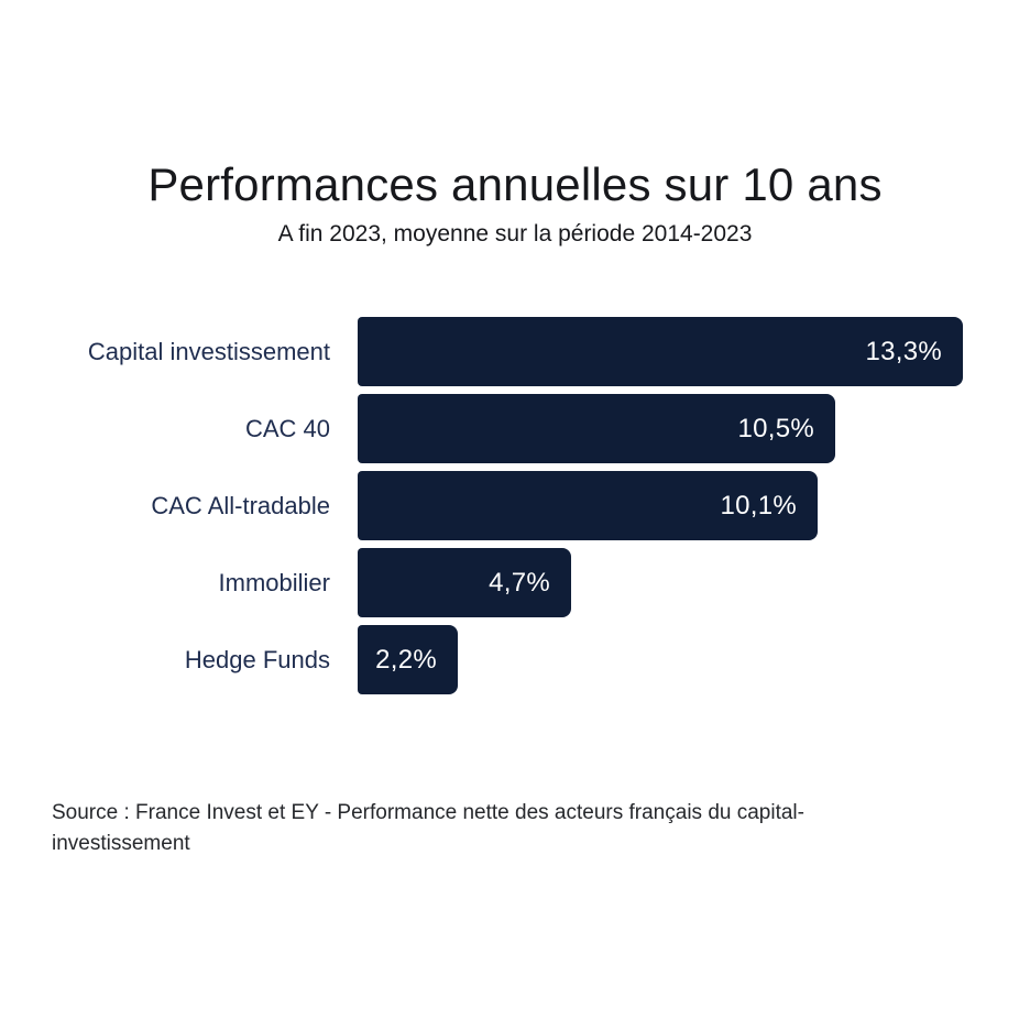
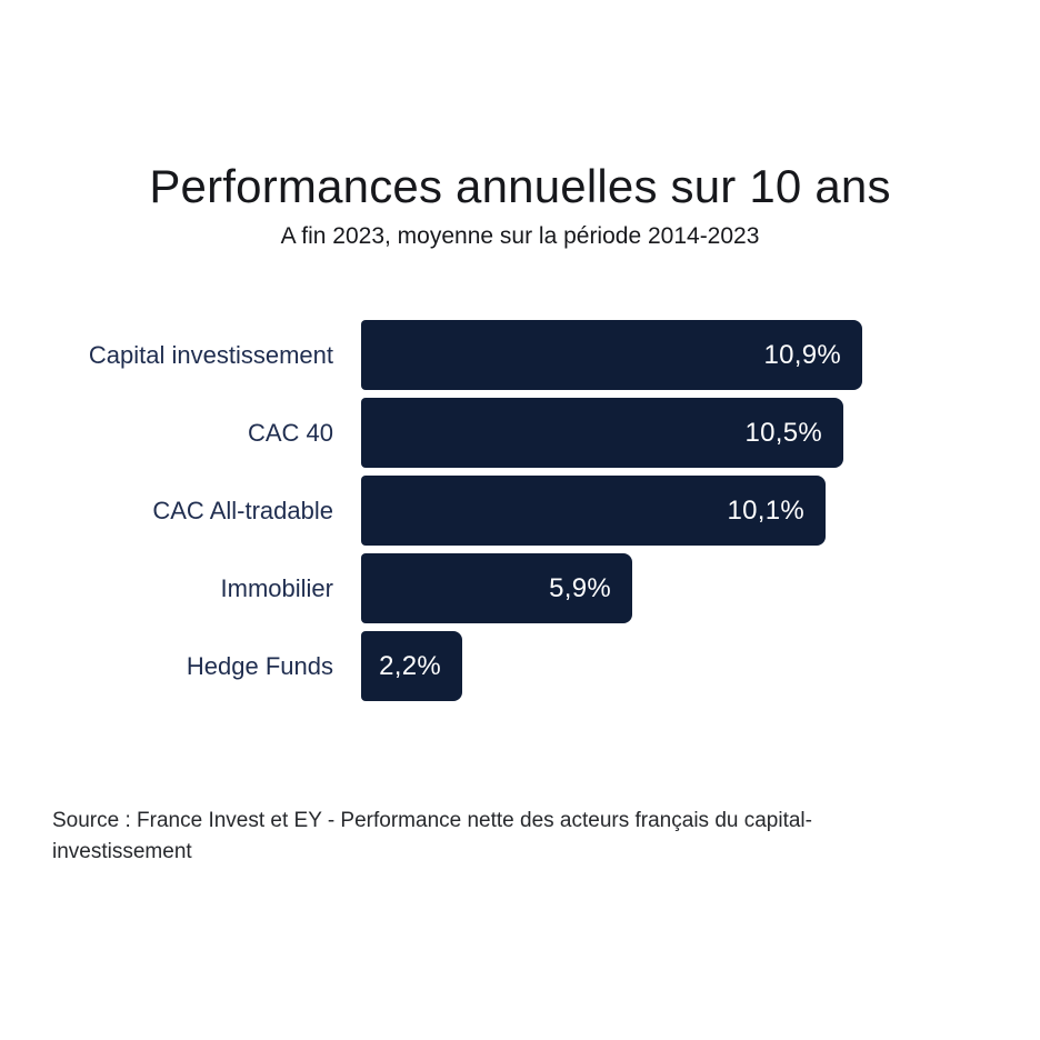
Capital investissement: 13,3% -> 10,9%
Immobilier: 4,7% -> 5,9%
